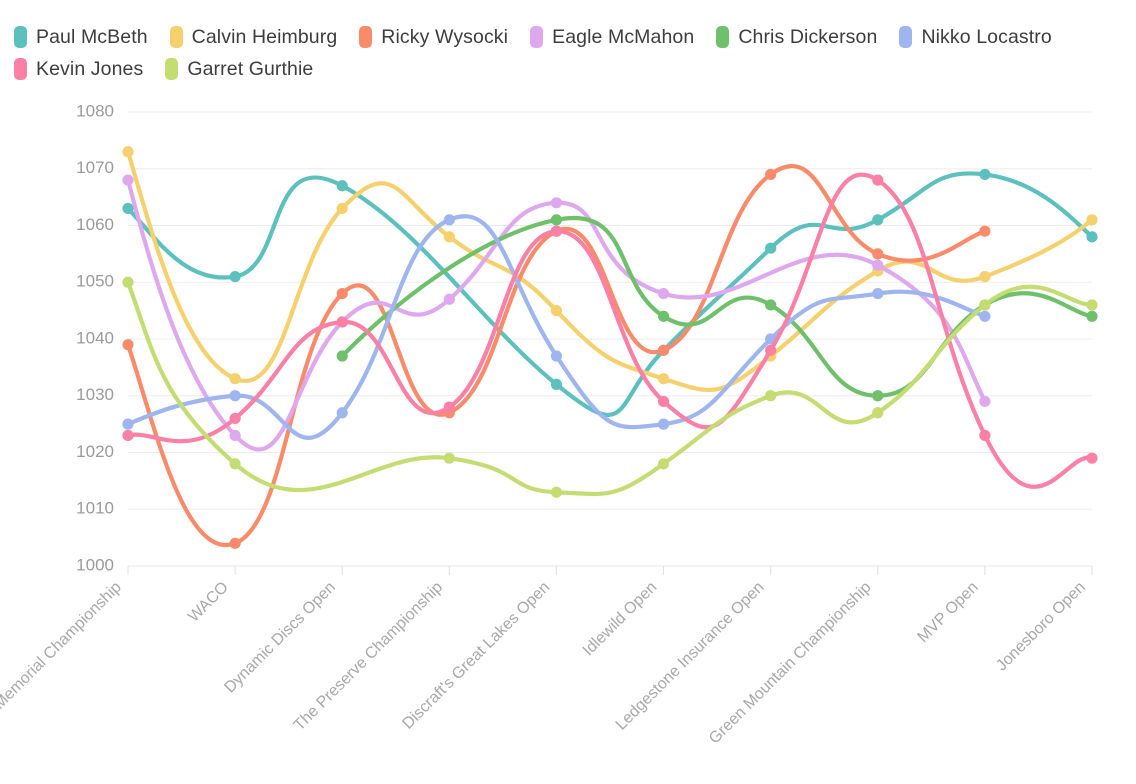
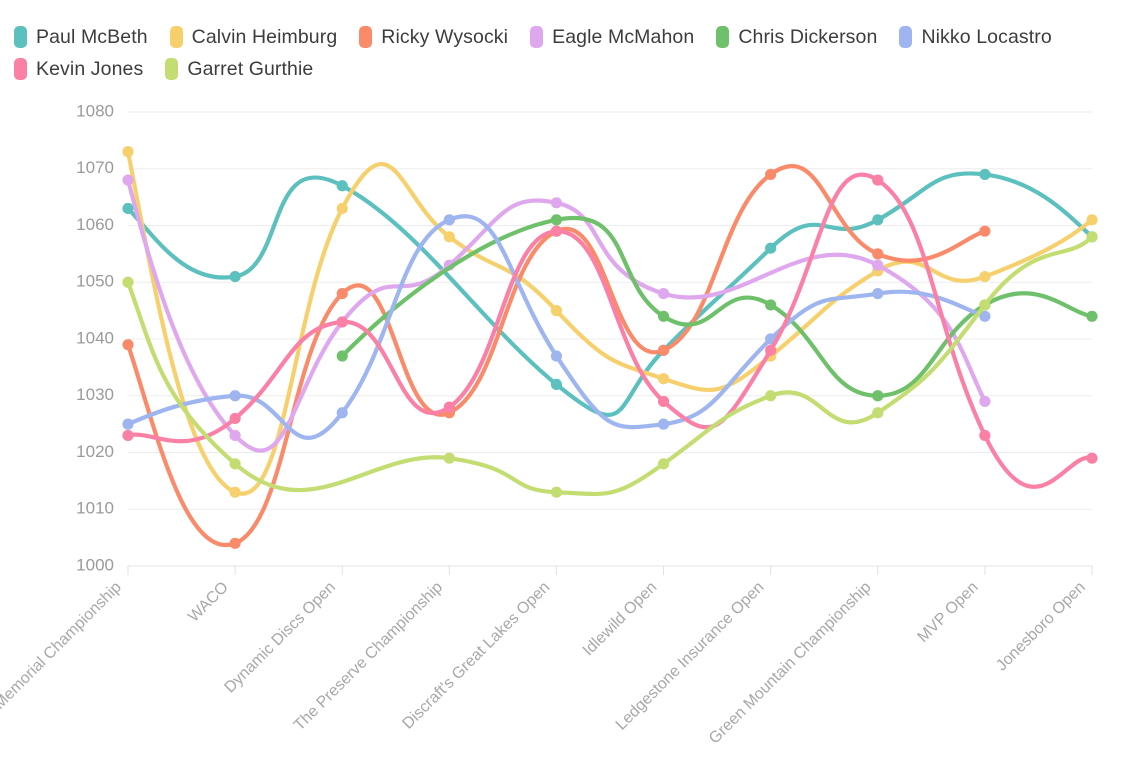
Calvin Heimburg/WACO: 1033 -> 1013
Eagle McMahon/The Preserve Championship: 1047 -> 1053
Garret Gurthie/Jonesboro Open: 1046 -> 1058
